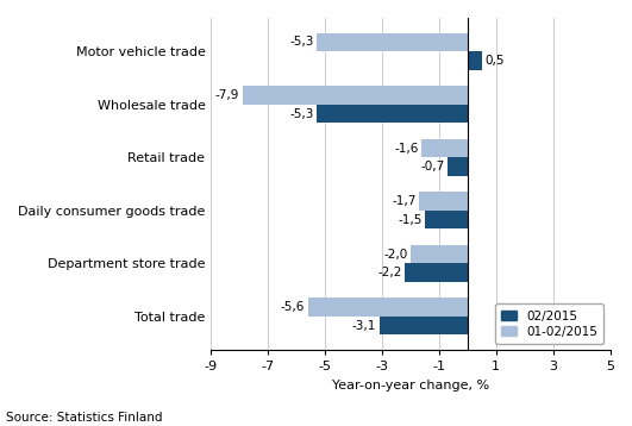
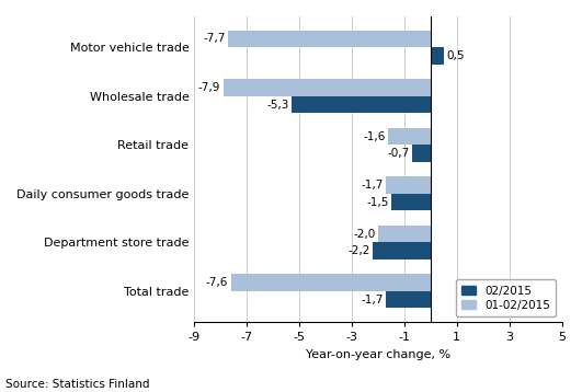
01-02/2015/Motor vehicle trade: -5,3 -> -7,7
01-02/2015/Total trade: -5,6 -> -7,6
02/2015/Total trade: -3,1 -> -1,7
